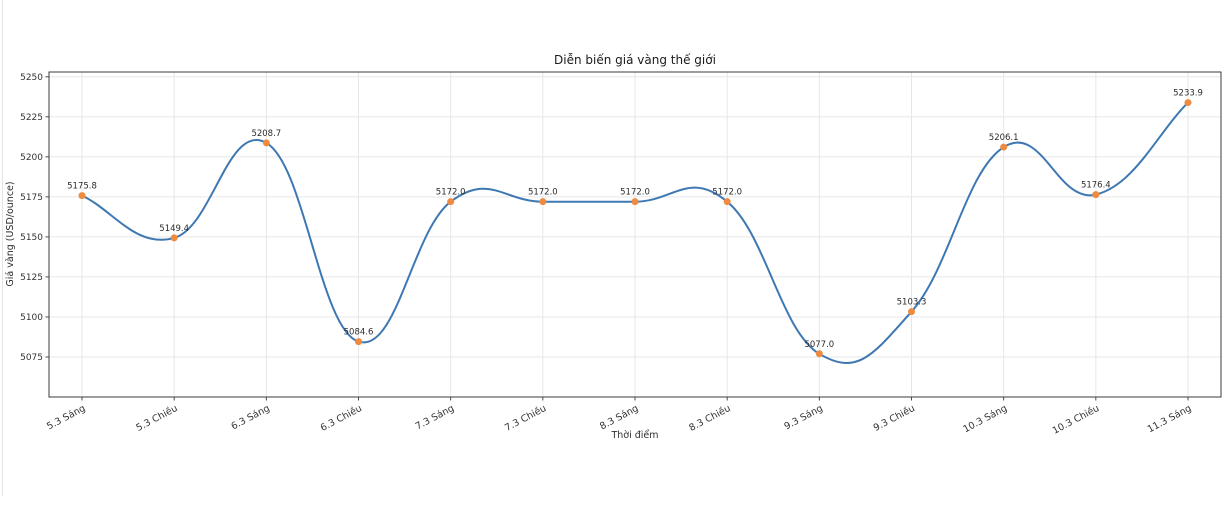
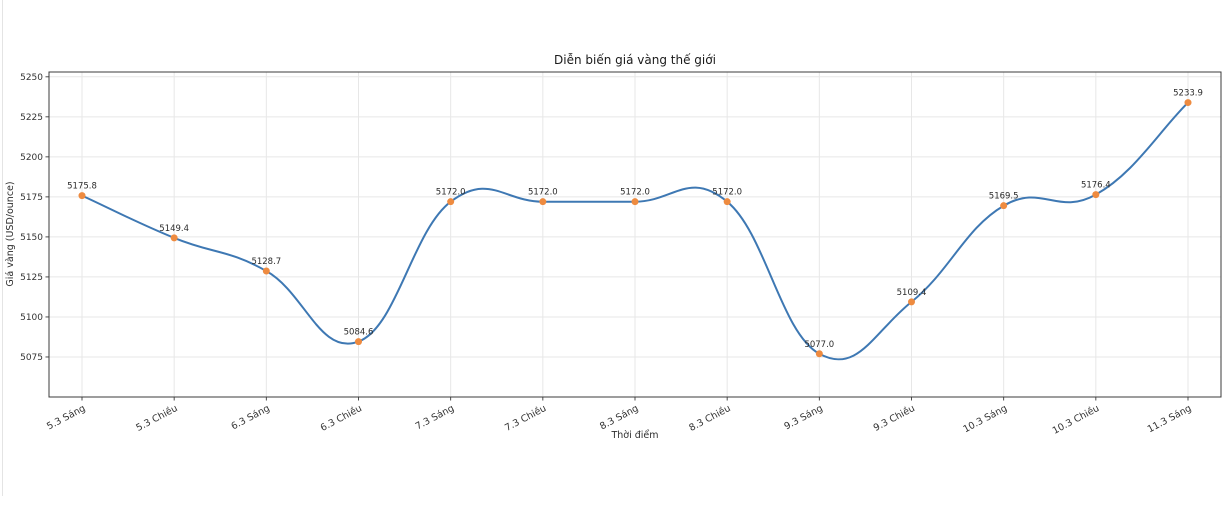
6.3 Sáng: 5208.7 -> 5128.7
9.3 Chiều: 5103.3 -> 5109.4
10.3 Sáng: 5206.1 -> 5169.5
